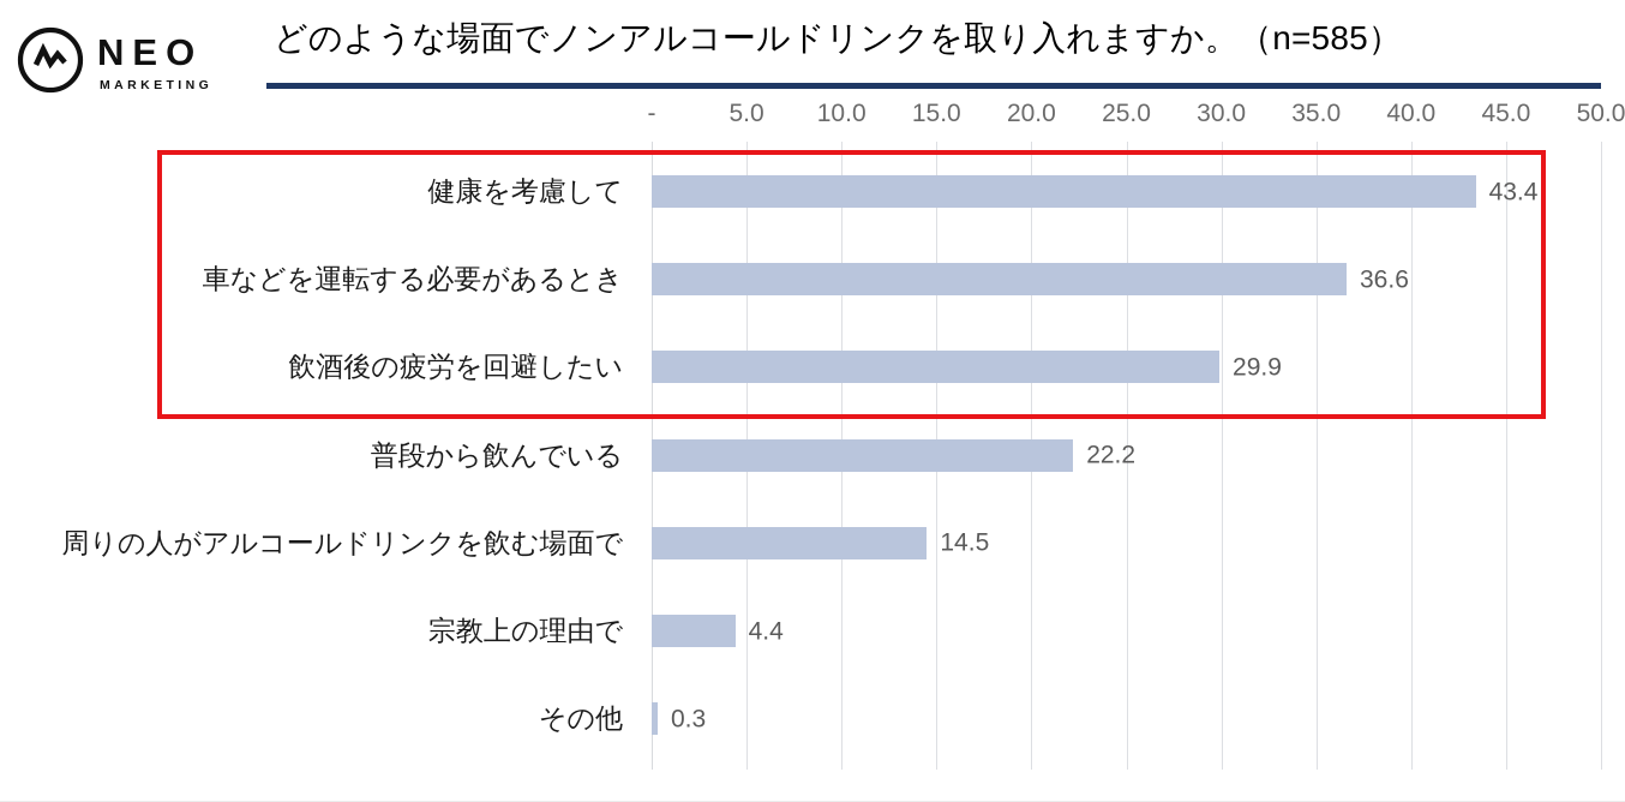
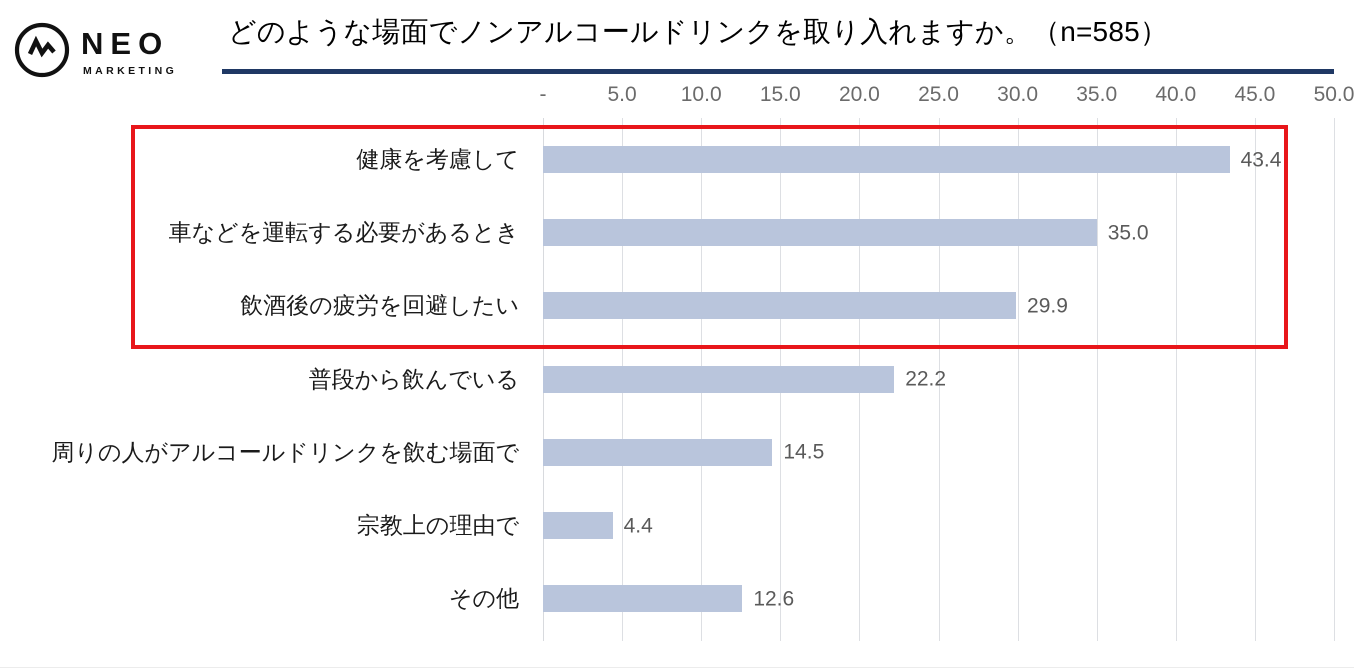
車などを運転する必要があるとき: 36.6 -> 35.0
その他: 0.3 -> 12.6
